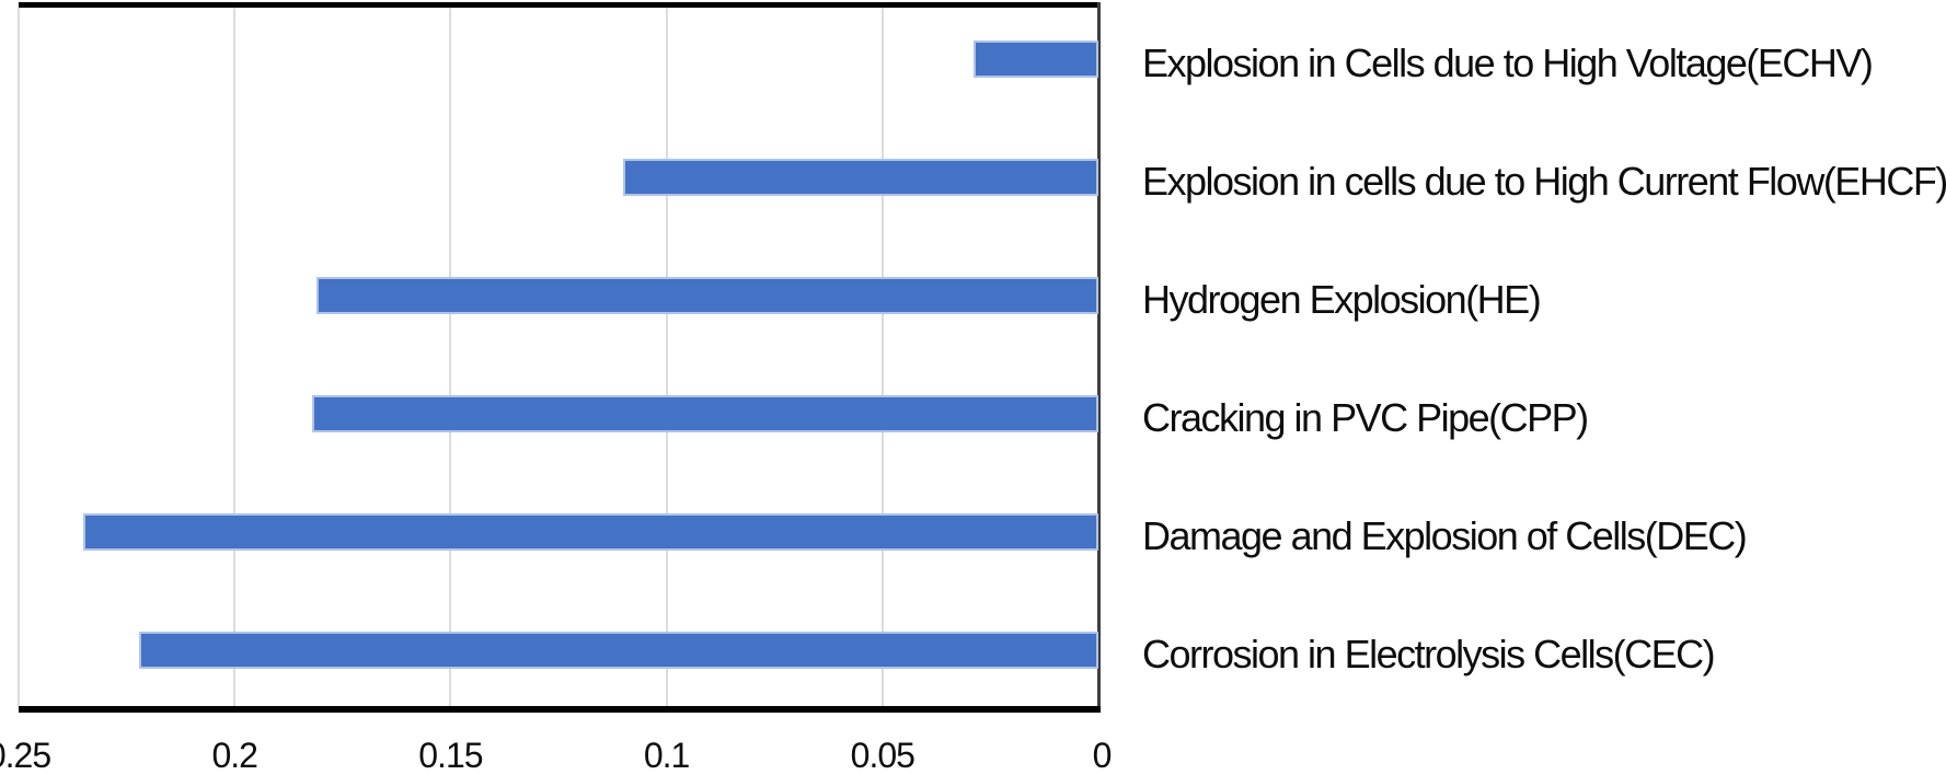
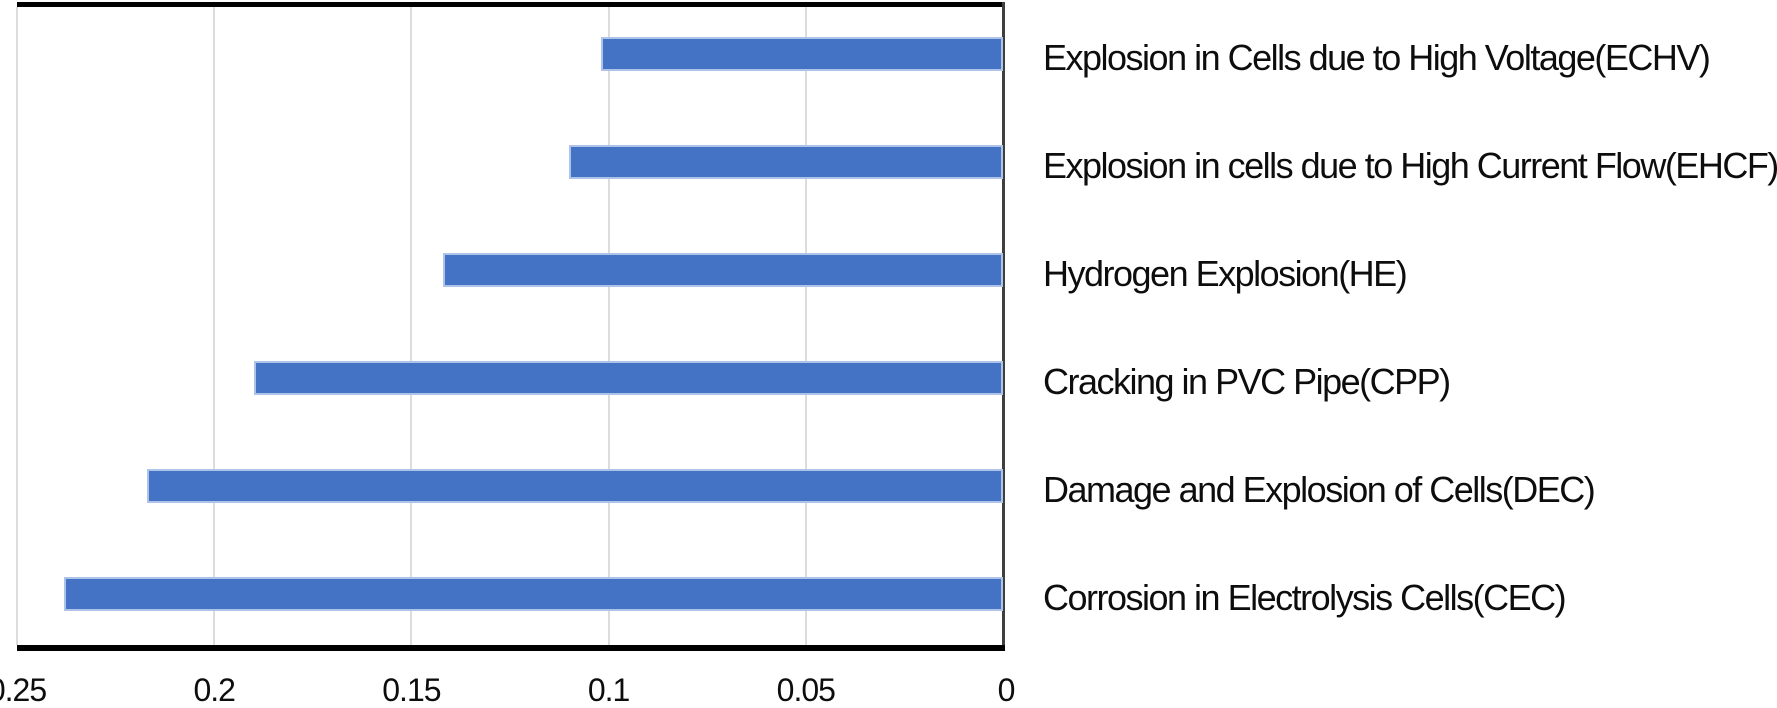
Explosion in Cells due to High Voltage(ECHV): 0.029 -> 0.102
Hydrogen Explosion(HE): 0.181 -> 0.142
Cracking in PVC Pipe(CPP): 0.182 -> 0.190
Damage and Explosion of Cells(DEC): 0.235 -> 0.217
Corrosion in Electrolysis Cells(CEC): 0.222 -> 0.238
